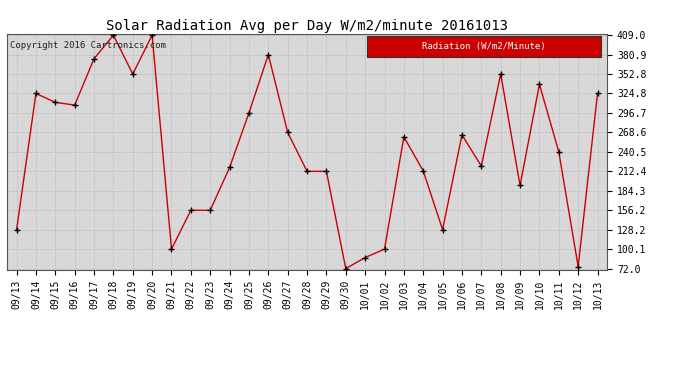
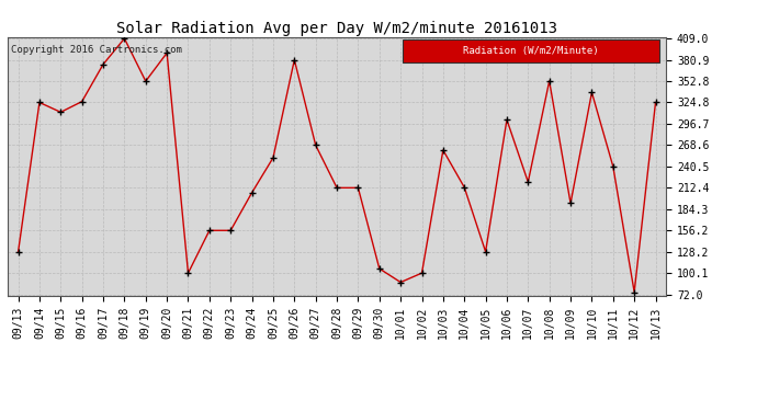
09/16: 308 -> 326
09/20: 409 -> 390
09/24: 218 -> 206
09/25: 297 -> 252
09/30: 72 -> 106
10/06: 265 -> 302
